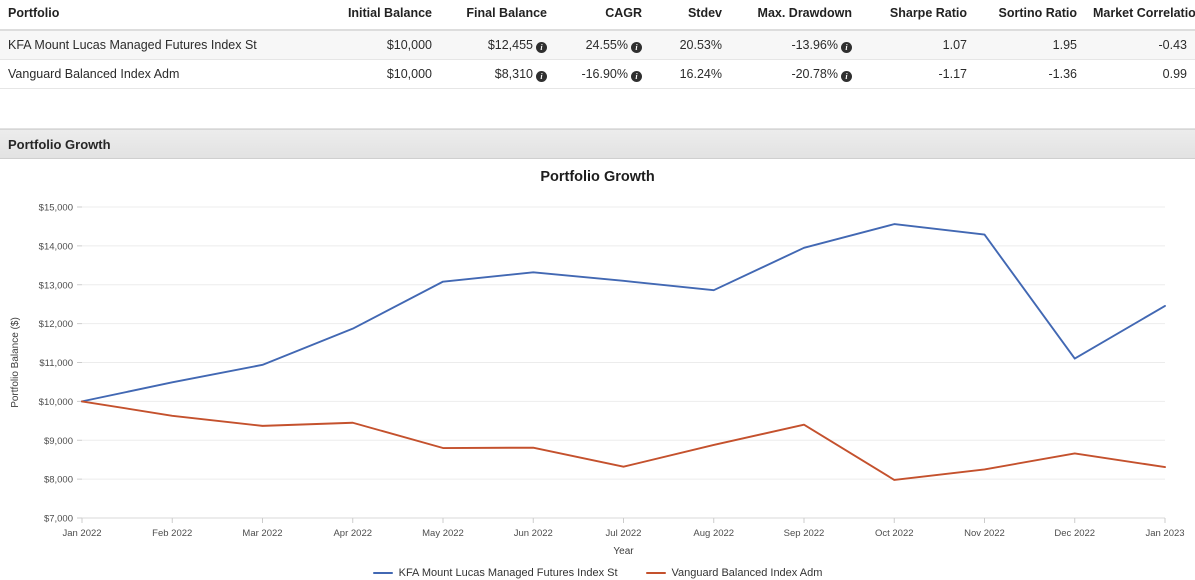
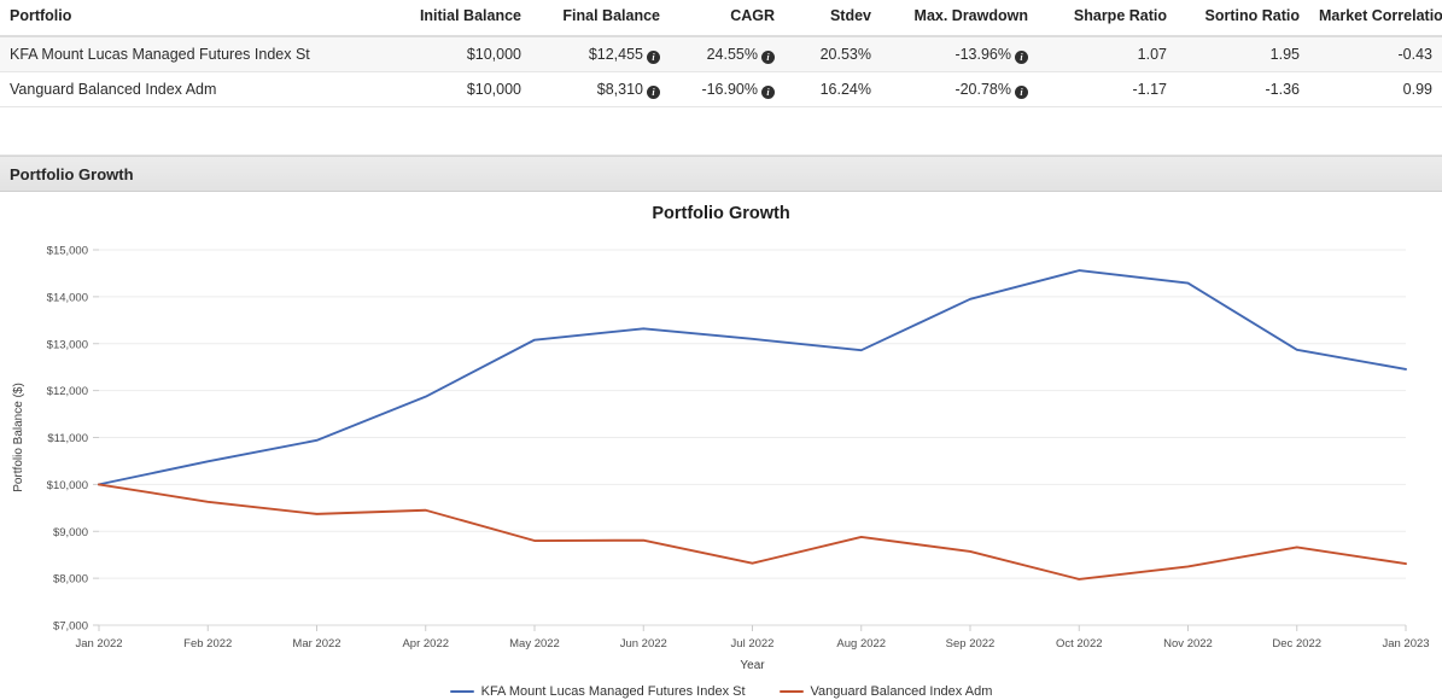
Vanguard Balanced Index Adm/Sep 2022: $9400 -> $8600
KFA Mount Lucas Managed Futures Index St/Dec 2022: $11100 -> $12900
